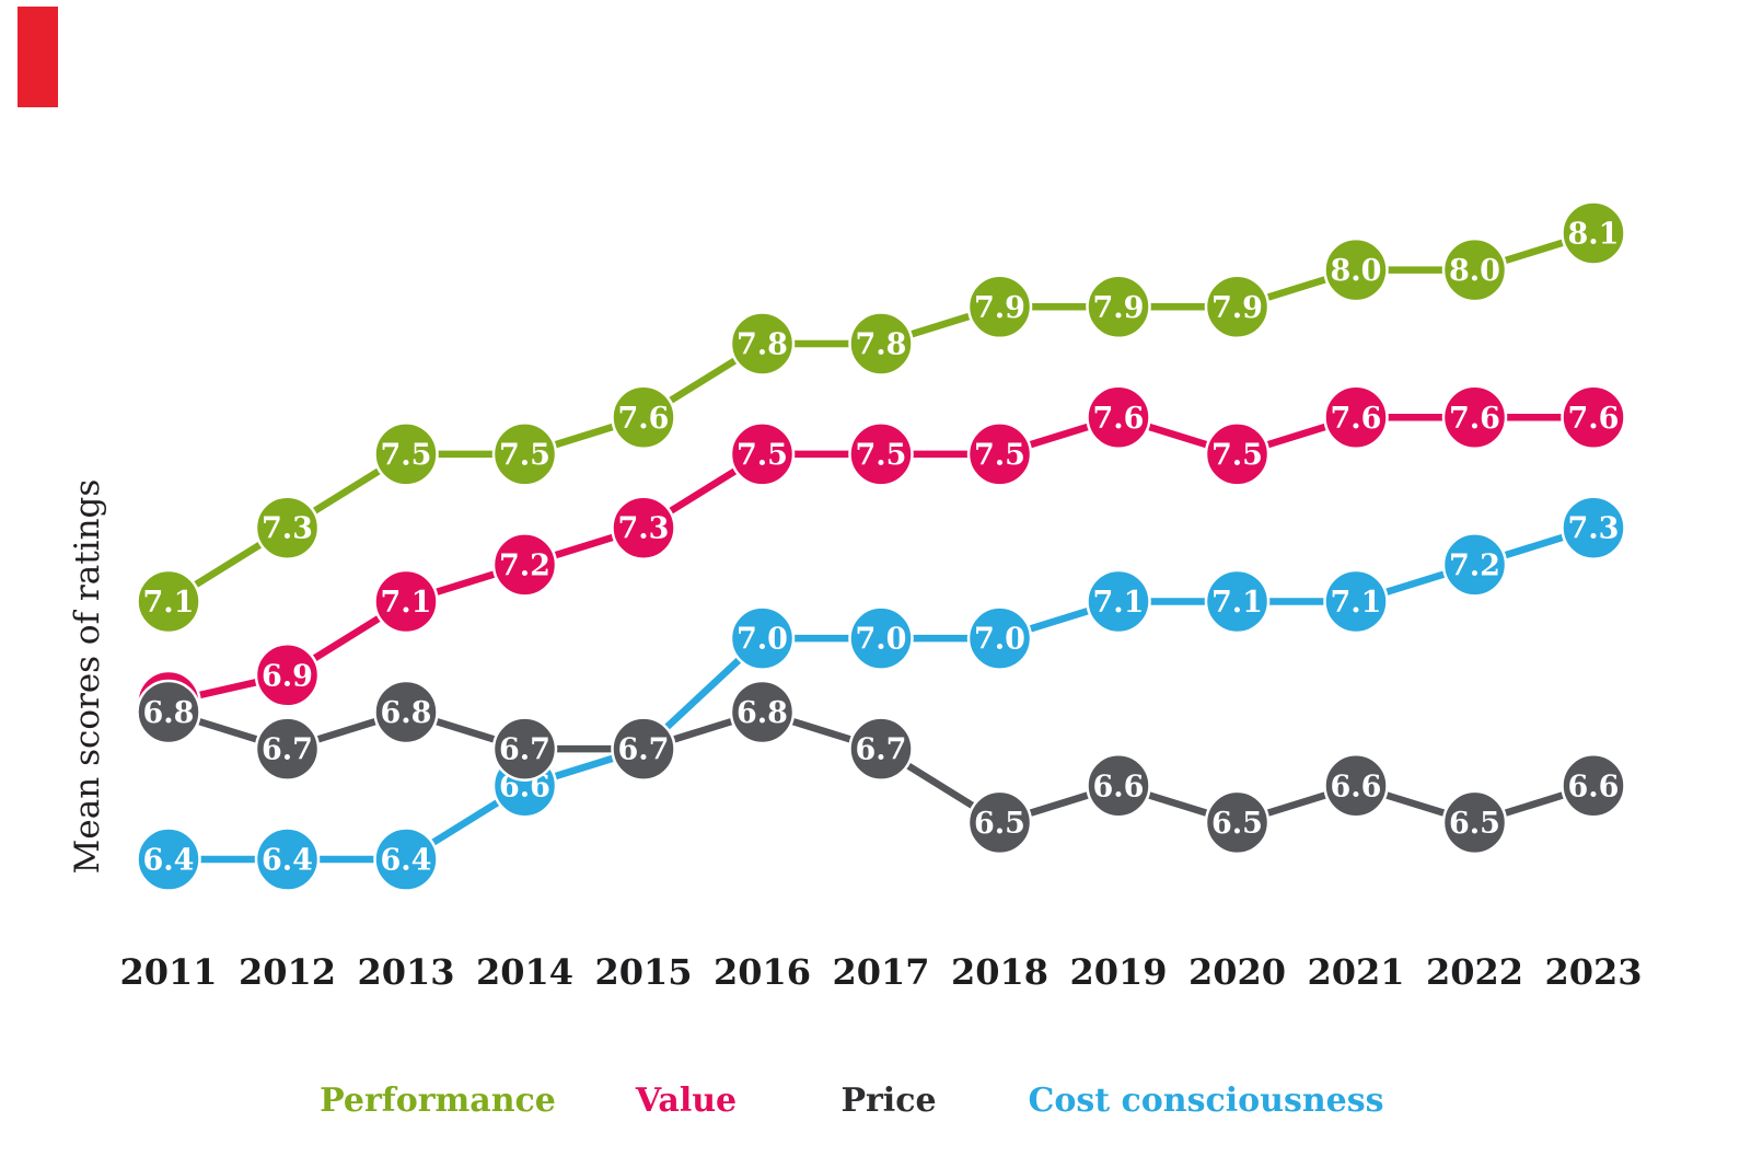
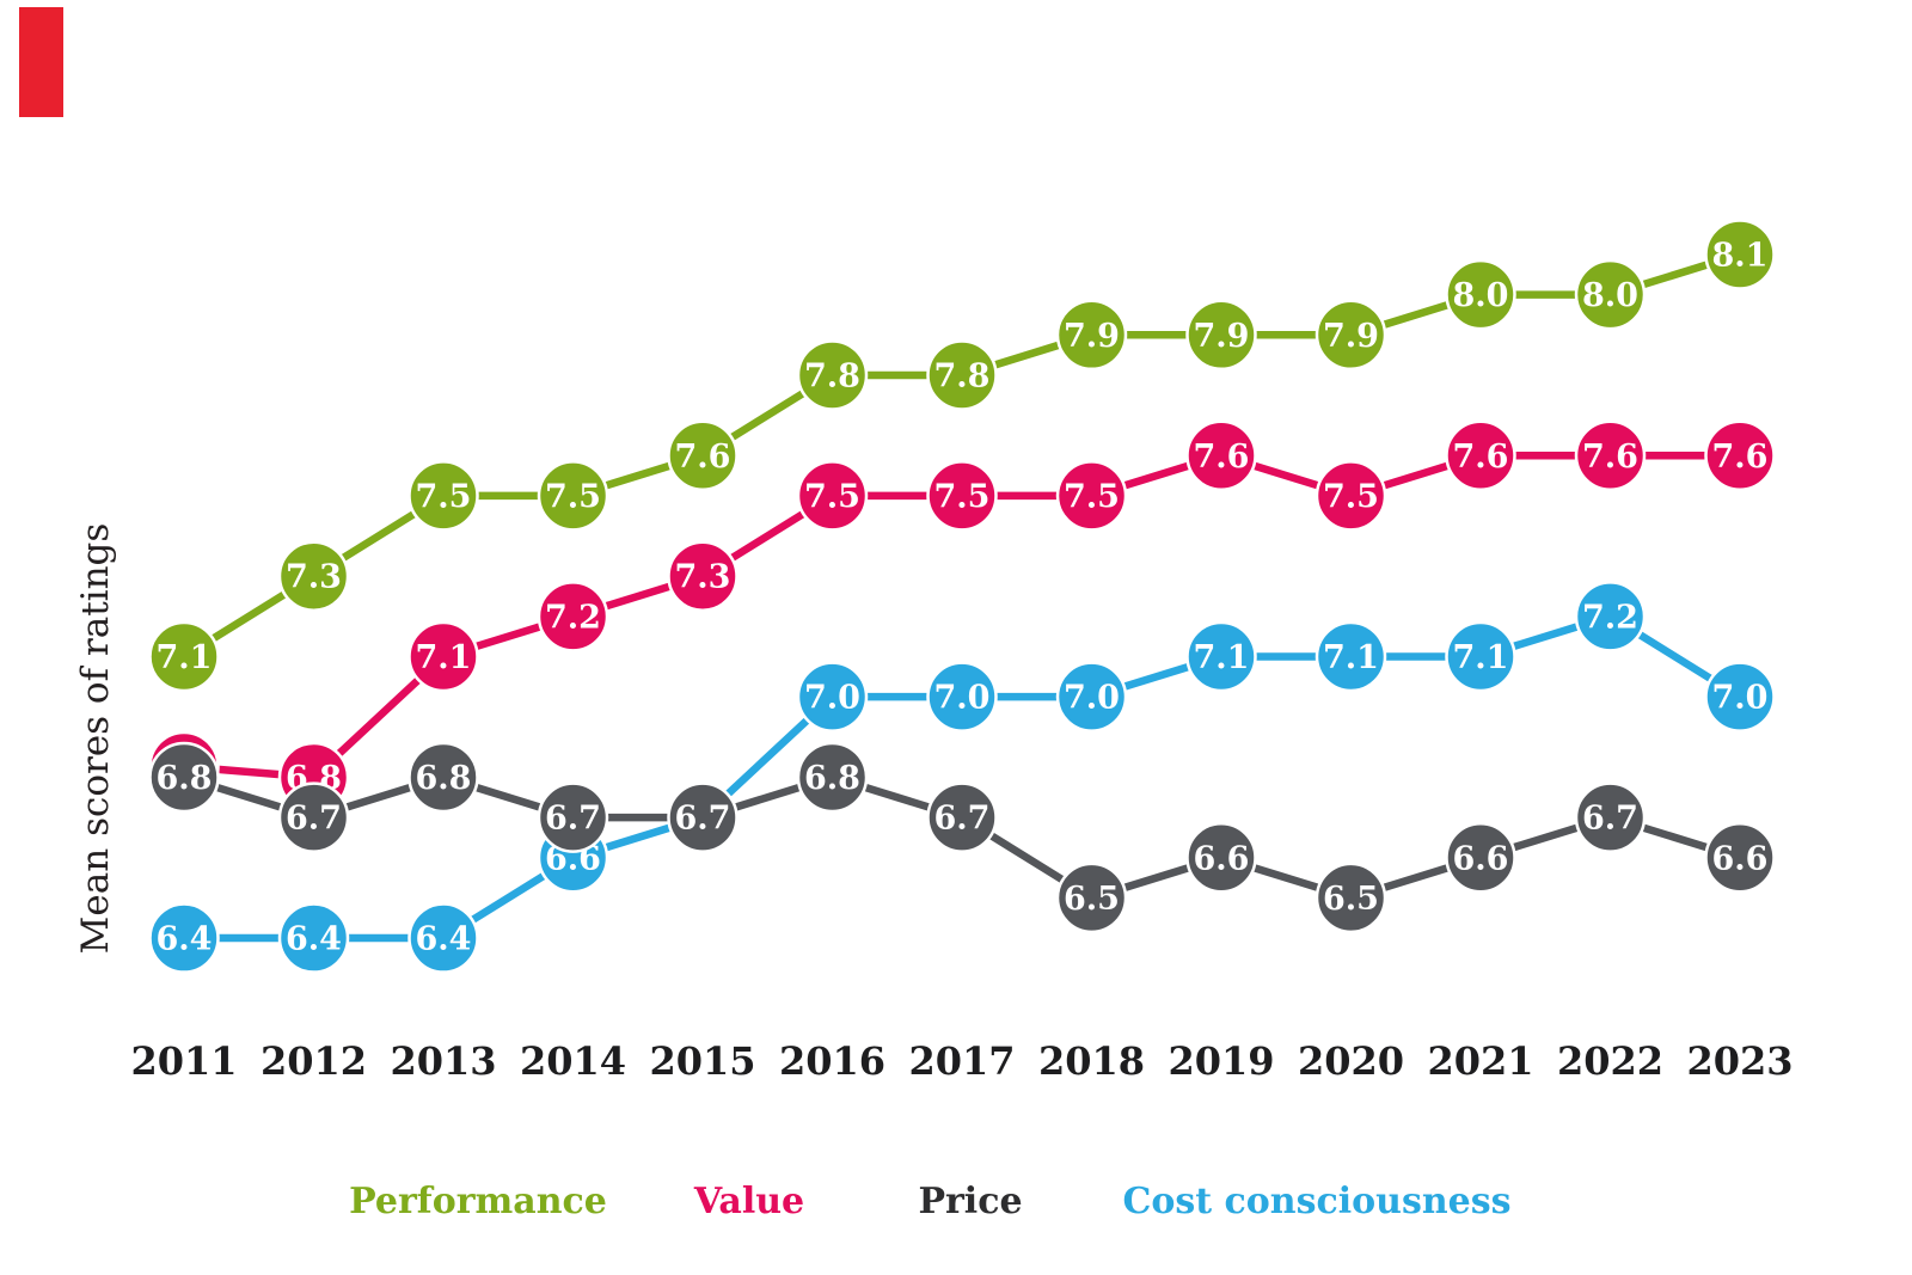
Value/2012: 6.9 -> 6.8
Price/2022: 6.5 -> 6.7
Cost consciousness/2023: 7.3 -> 7.0
